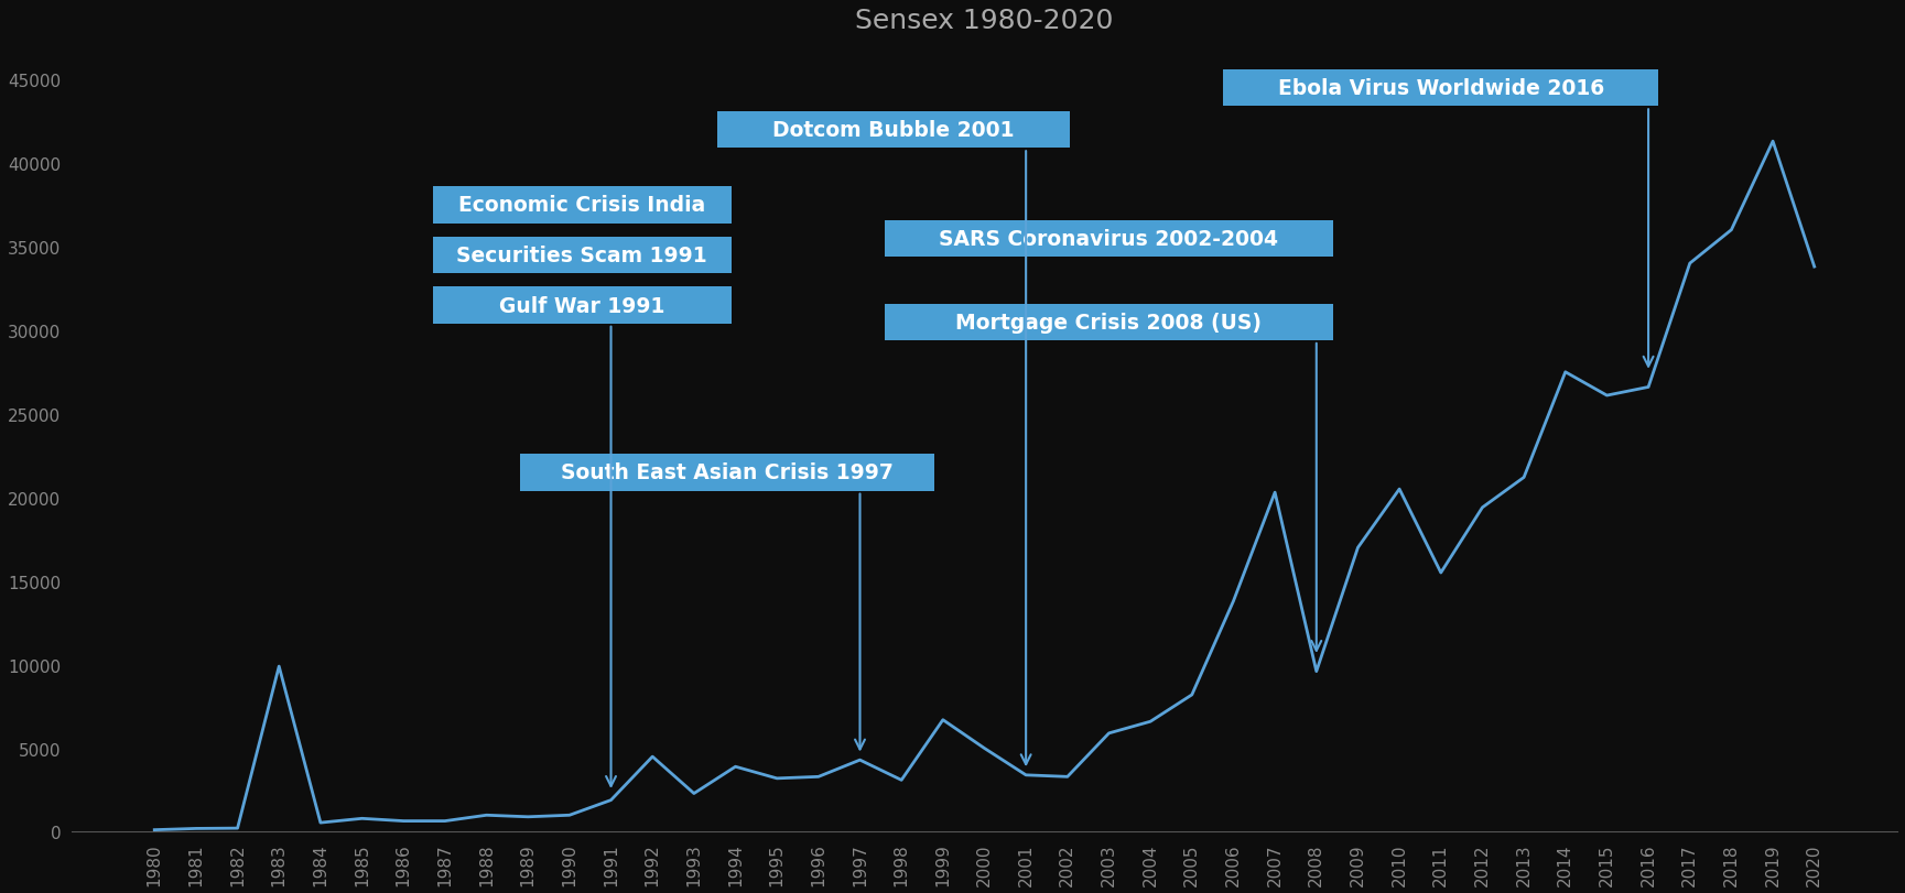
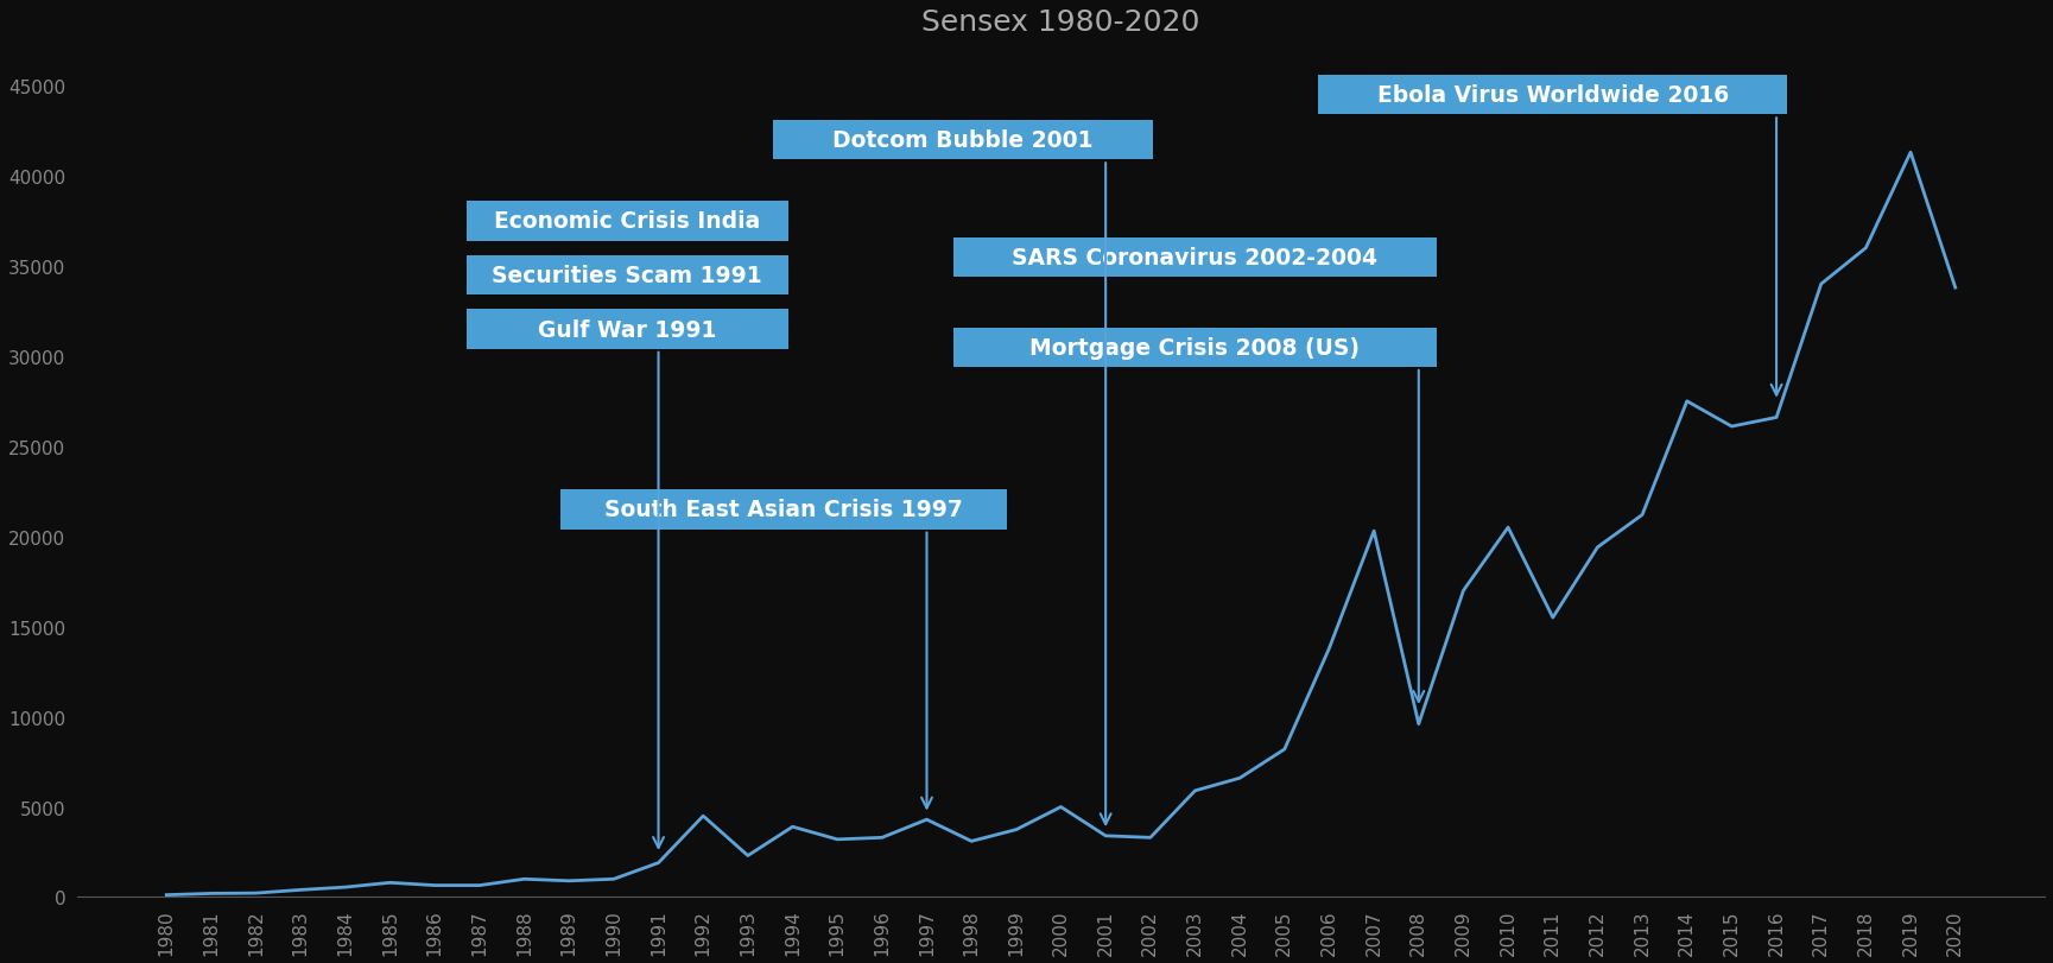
1983: 9900 -> 400
1999: 6700 -> 3700
